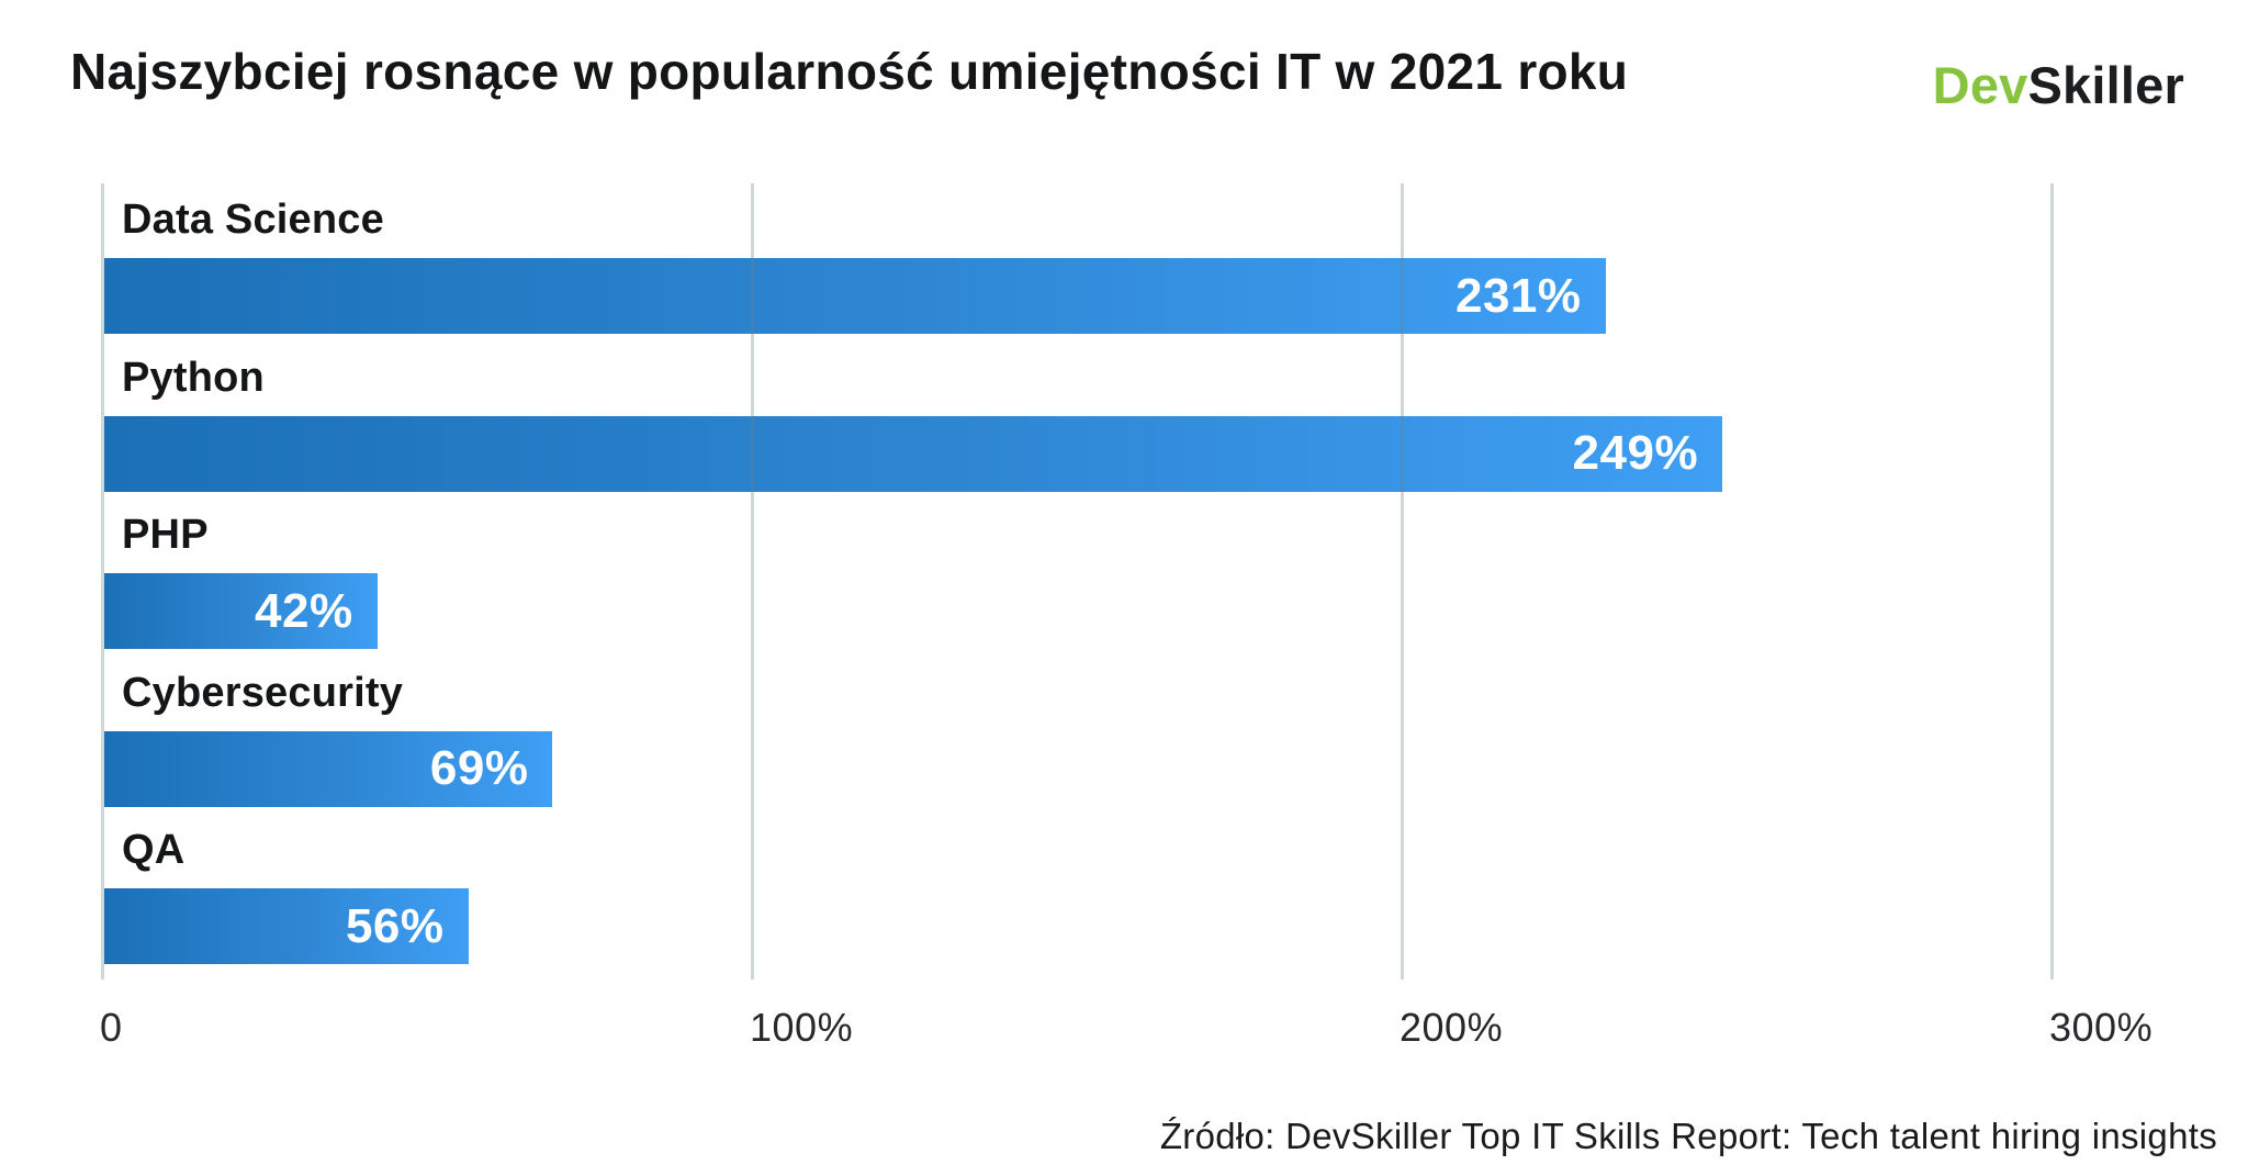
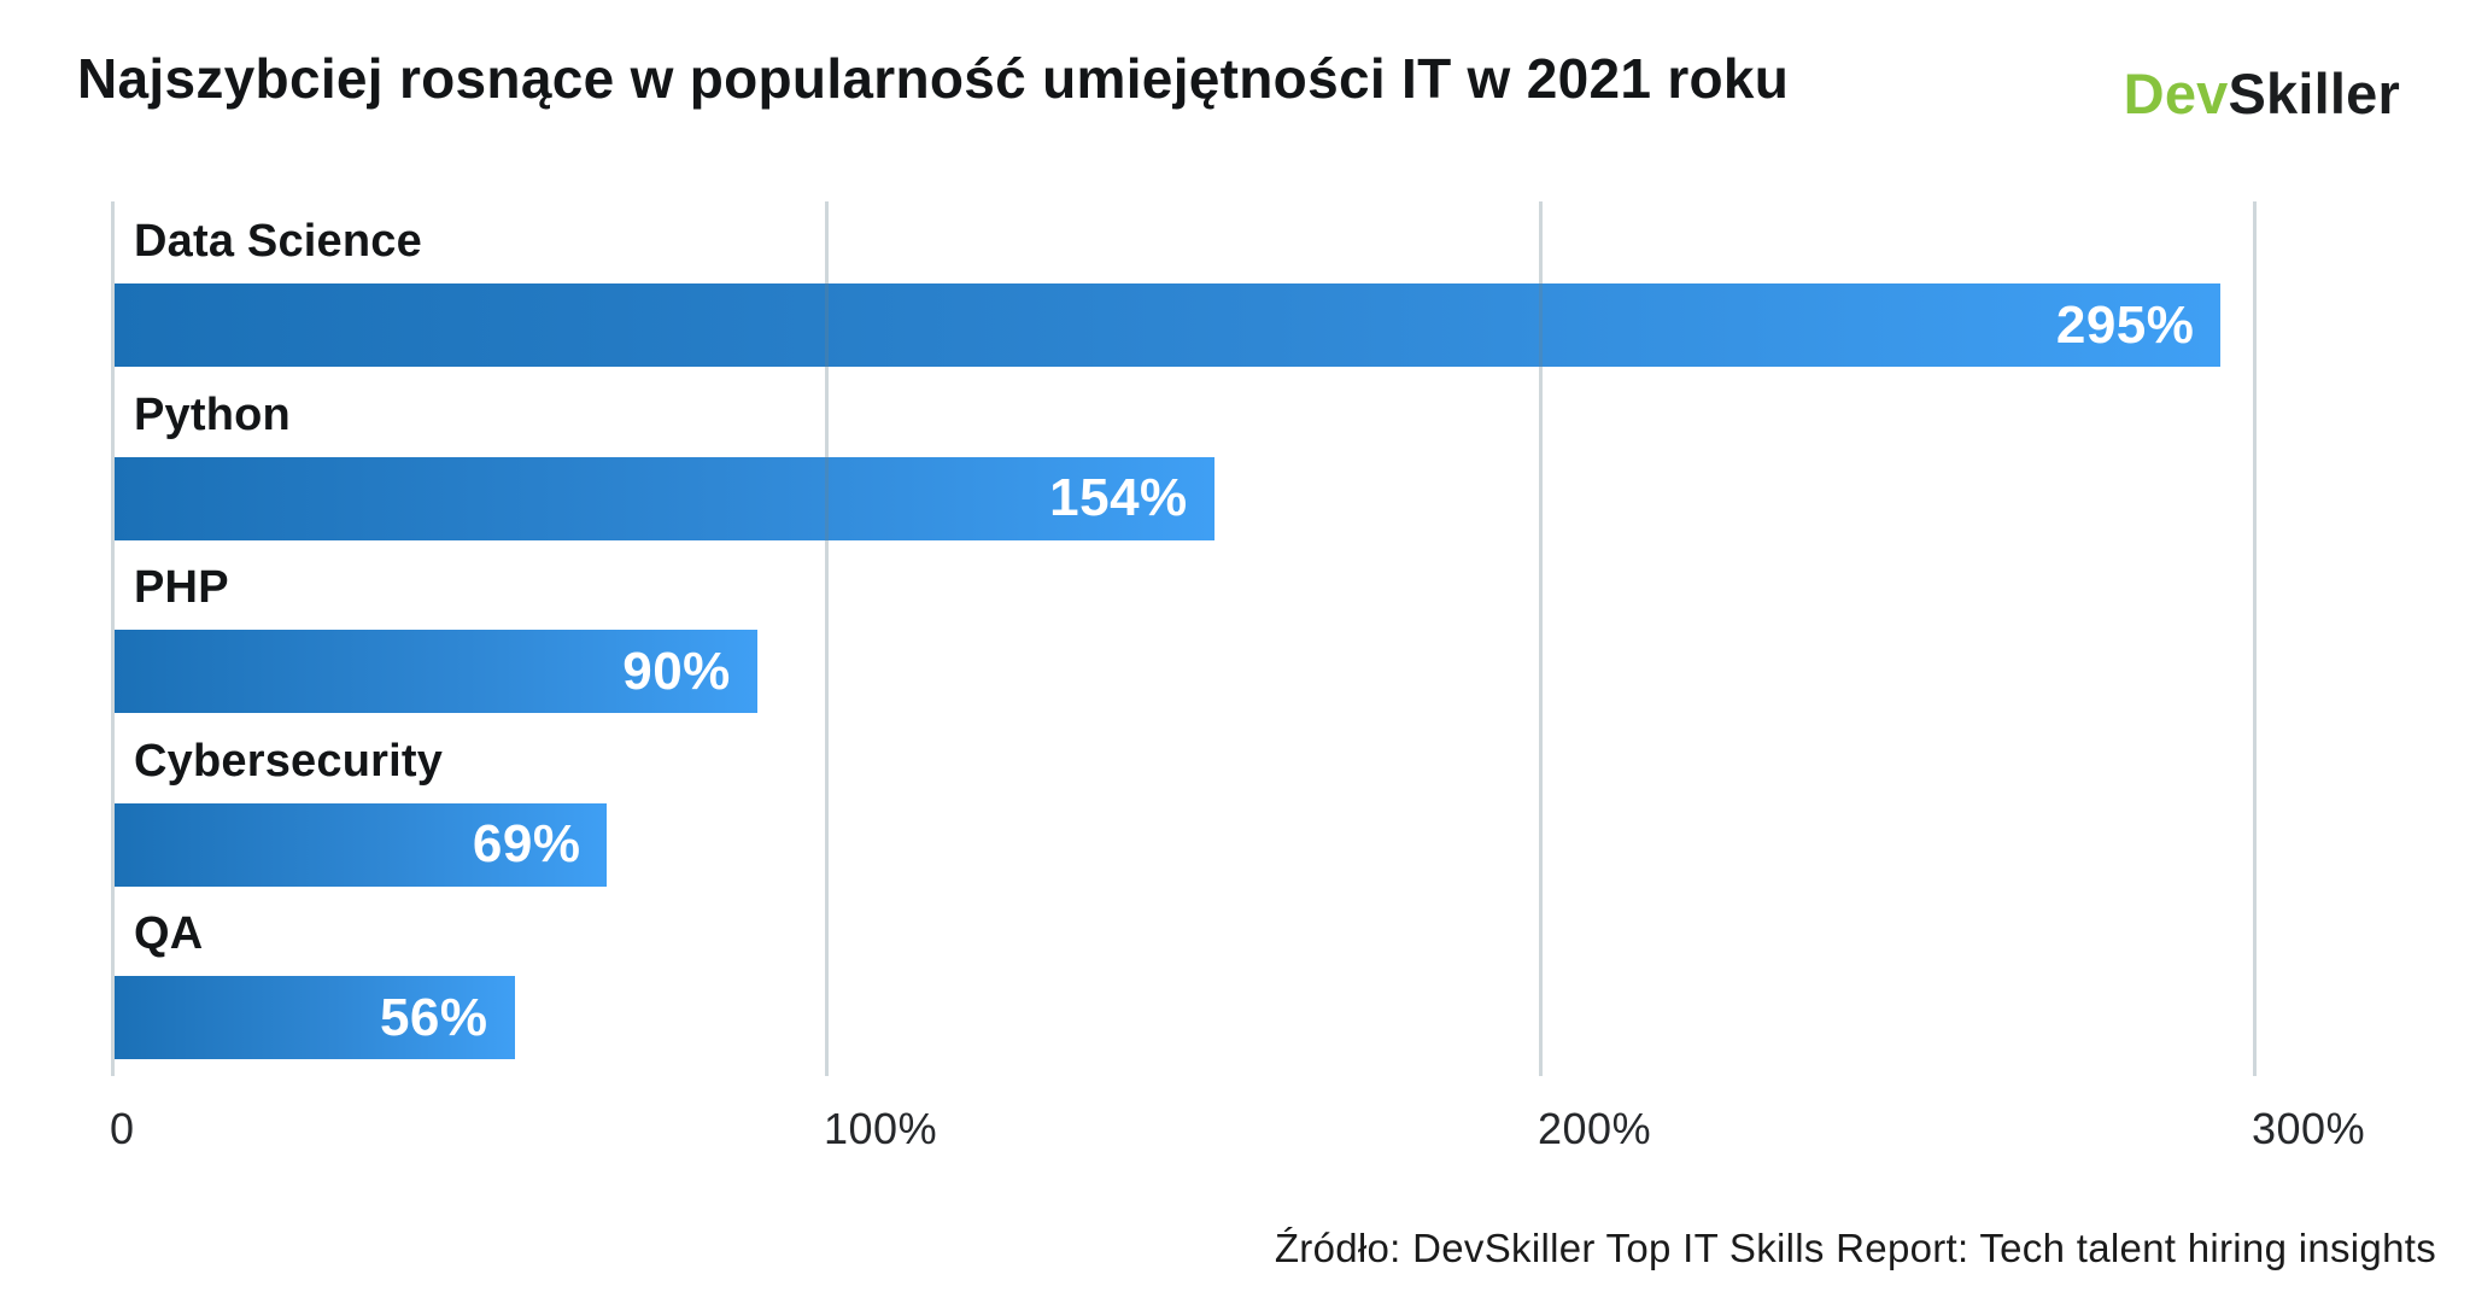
Data Science: 231% -> 295%
Python: 249% -> 154%
PHP: 42% -> 90%
